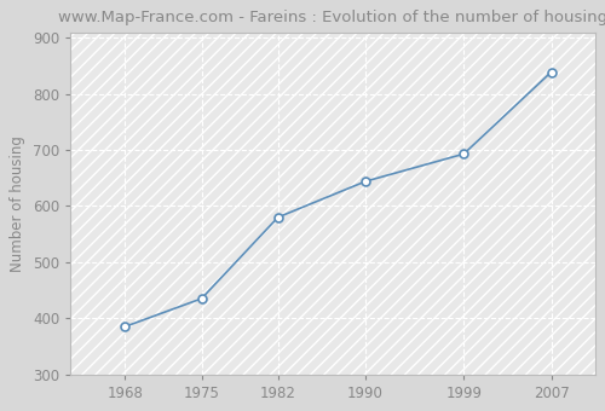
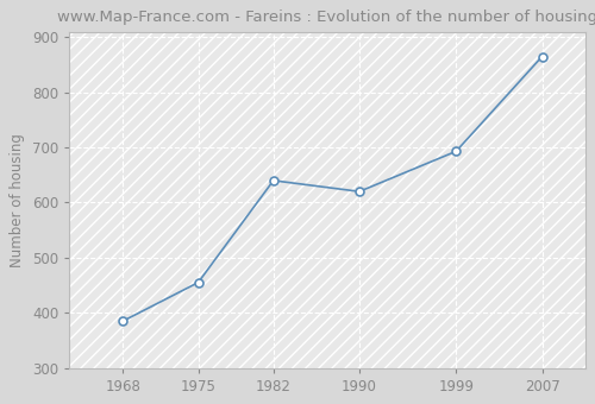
1975: 435 -> 455
1982: 580 -> 640
1990: 644 -> 620
2007: 839 -> 865
